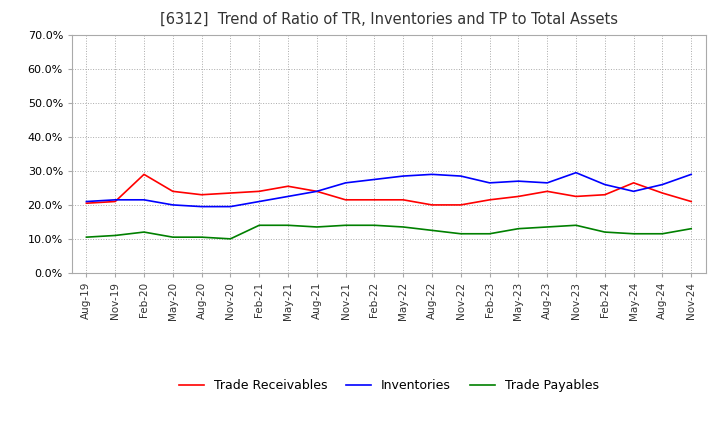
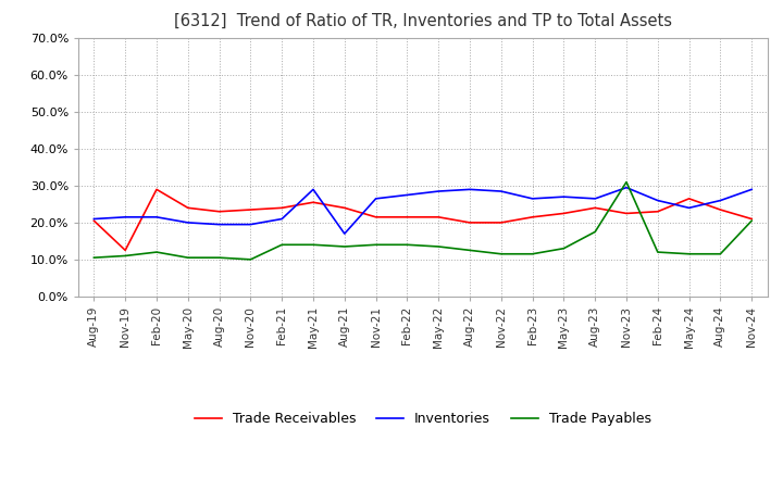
Trade Receivables/Nov-19: 21.0% -> 12.5%
Inventories/May-21: 22.5% -> 29.0%
Inventories/Aug-21: 24.0% -> 17.0%
Trade Payables/Aug-23: 13.5% -> 17.5%
Trade Payables/Nov-23: 14.0% -> 31.0%
Trade Payables/Nov-24: 13.0% -> 20.5%
